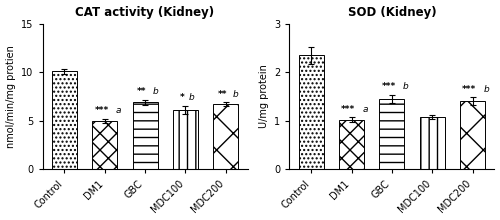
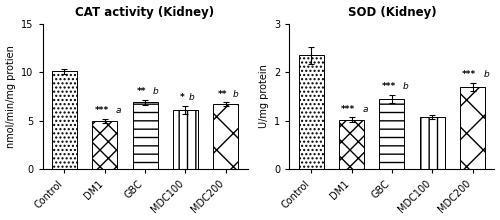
SOD (Kidney)/MDC200: 1.40 -> 1.70
